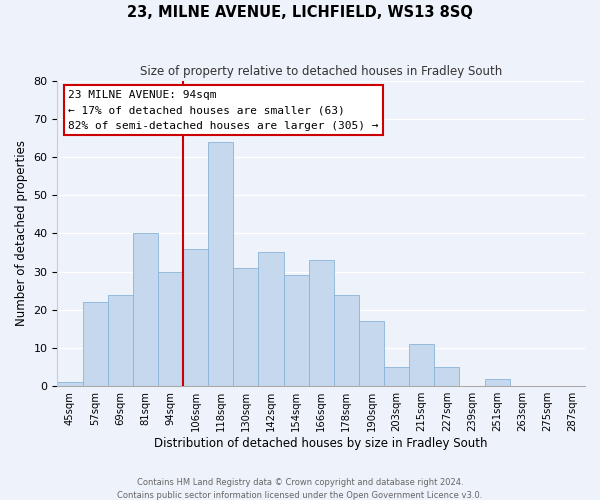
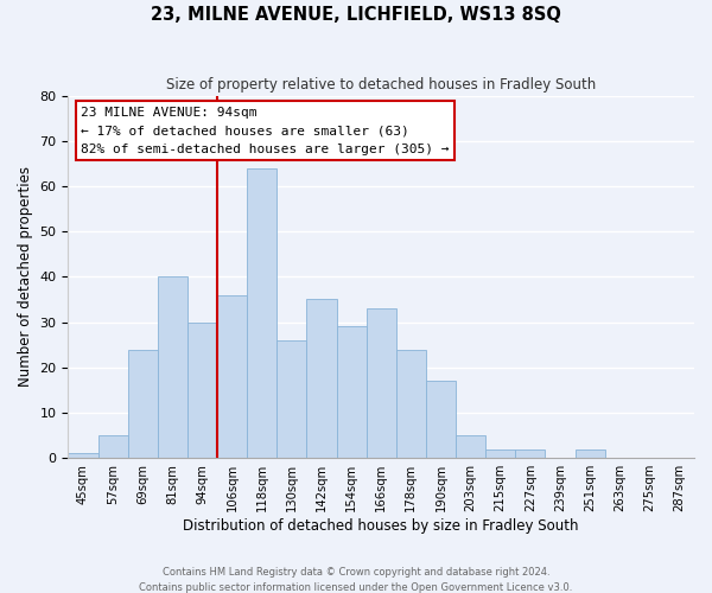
57sqm: 22 -> 5
130sqm: 31 -> 26
215sqm: 11 -> 2
227sqm: 5 -> 2
